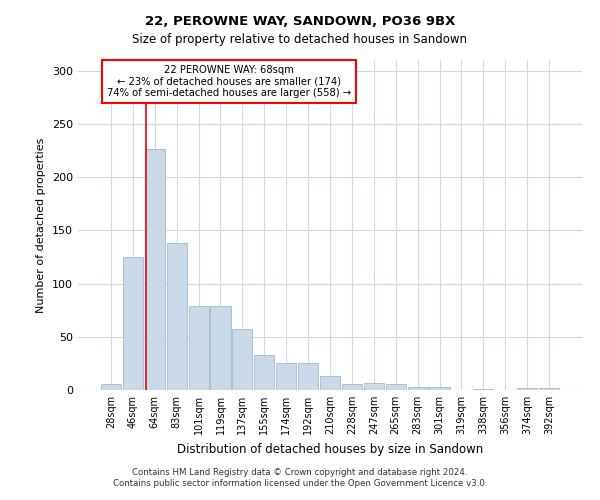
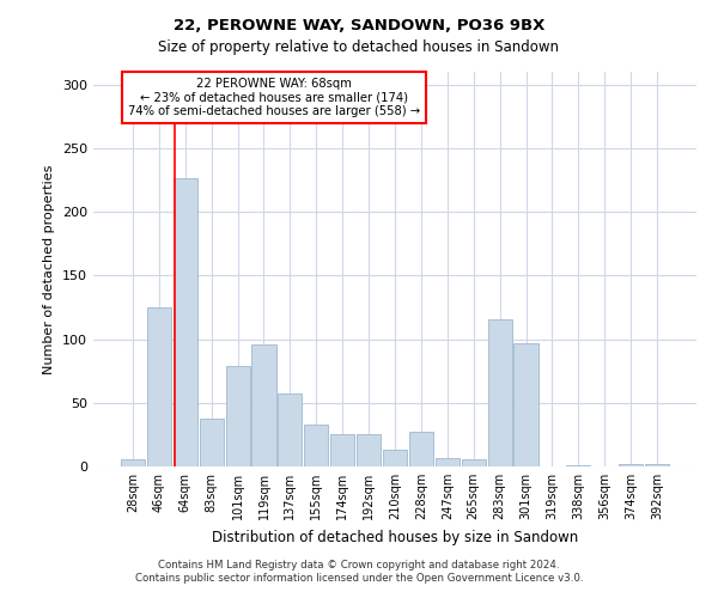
83sqm: 138 -> 38
119sqm: 79 -> 96
228sqm: 6 -> 27
283sqm: 3 -> 116
301sqm: 3 -> 97
